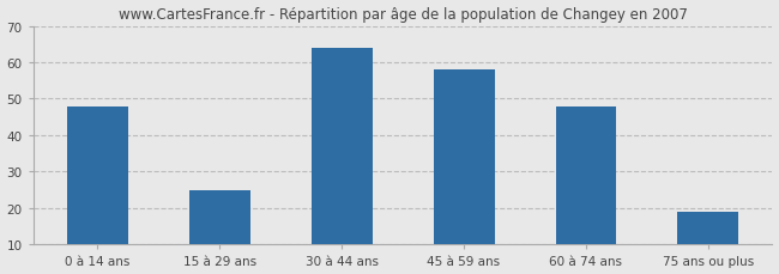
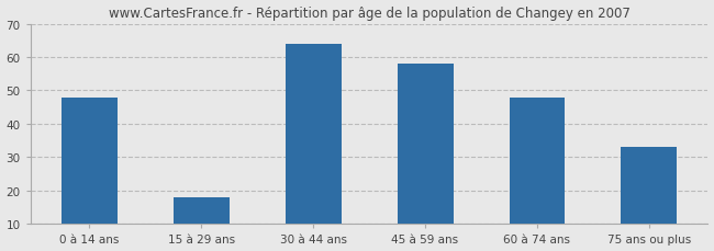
15 à 29 ans: 25 -> 18
75 ans ou plus: 19 -> 33
